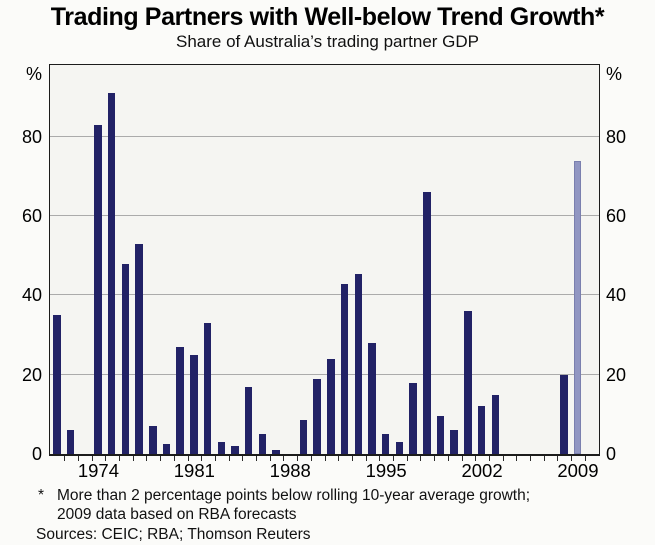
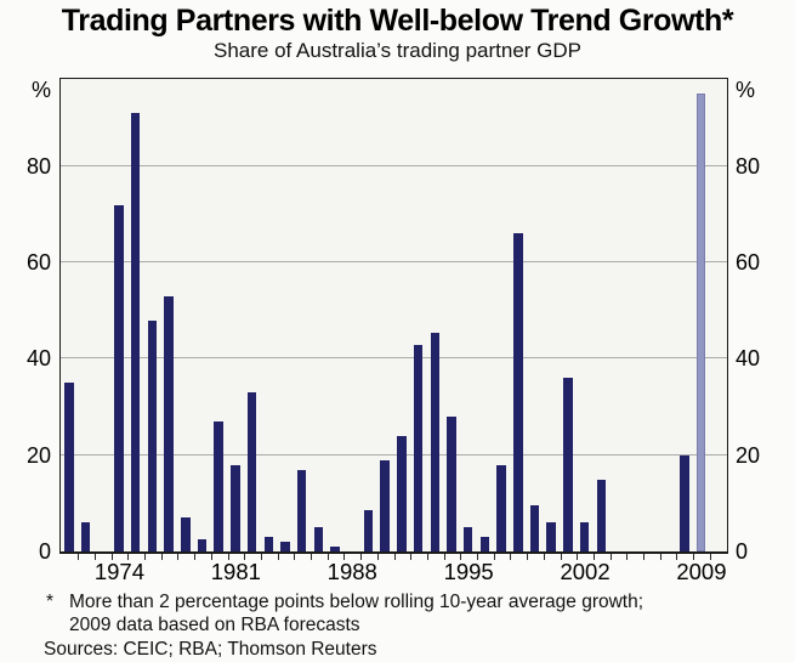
1974: 83 -> 72
1981: 25 -> 18
2002: 12 -> 6
2009: 74 -> 95
